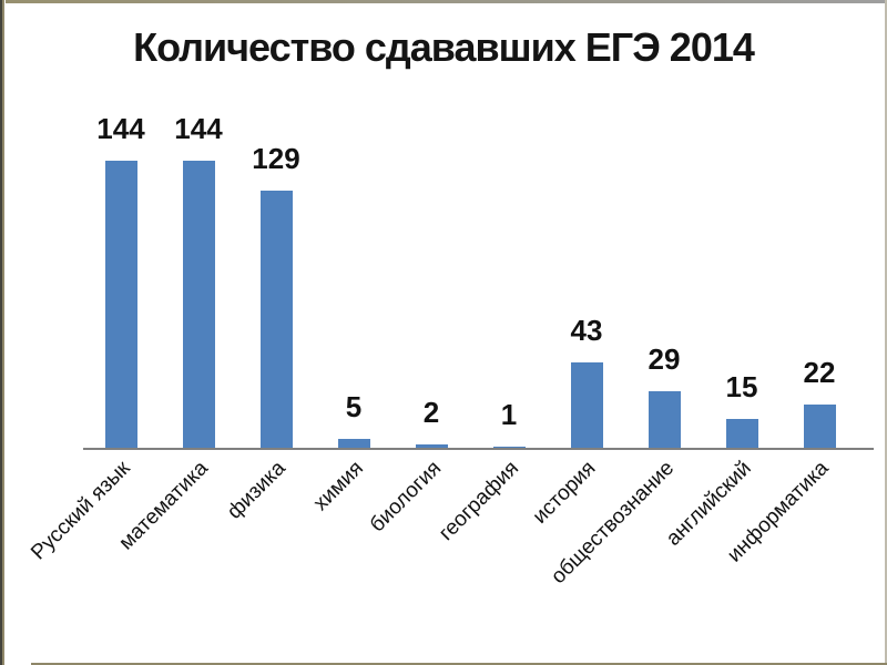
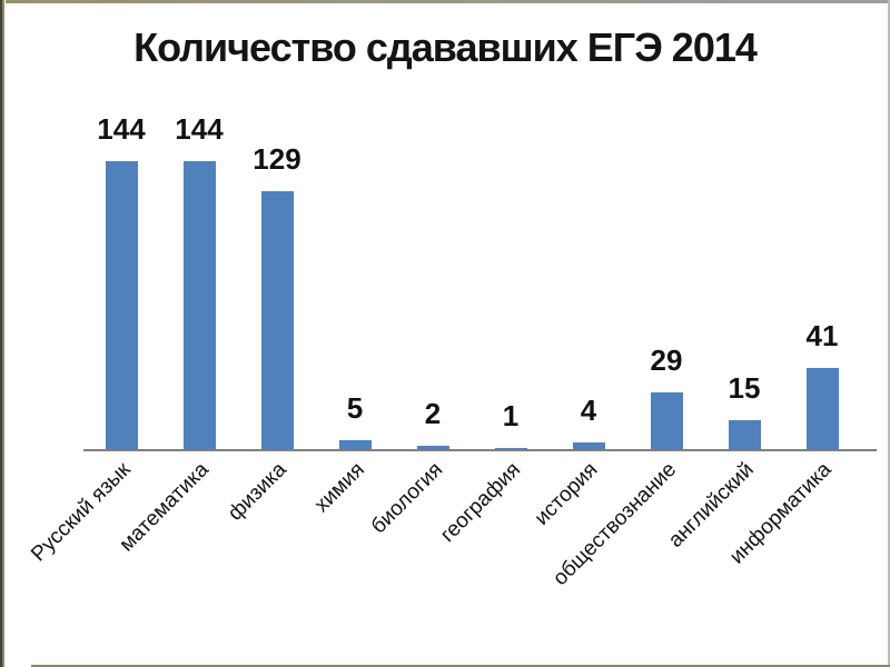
история: 43 -> 4
информатика: 22 -> 41
